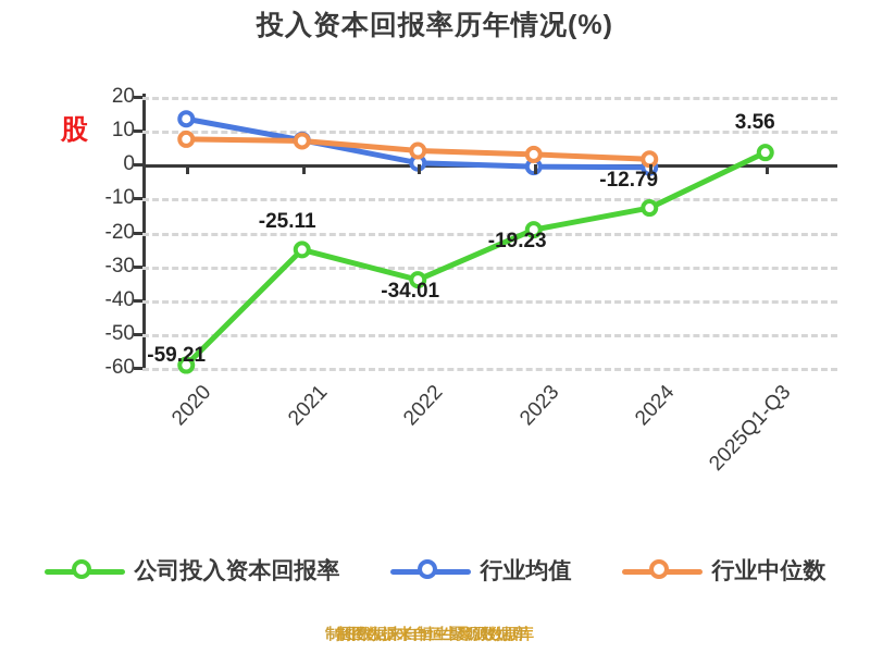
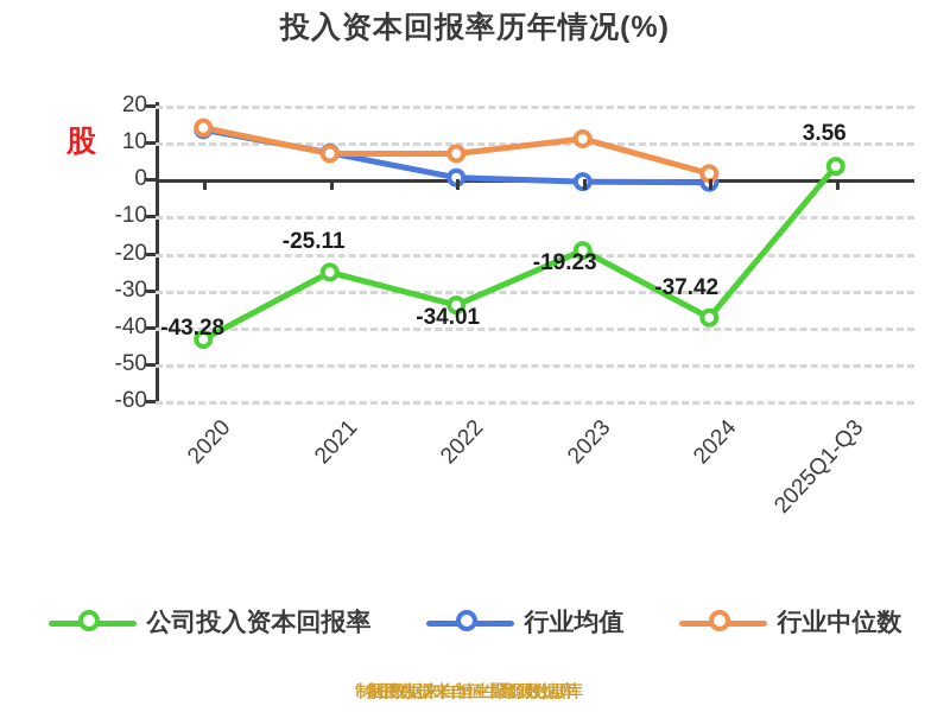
公司投入资本回报率/2020: -59.21 -> -43.28
行业中位数/2020: 8 -> 14
行业中位数/2022: 4 -> 7
行业中位数/2023: 3 -> 11
公司投入资本回报率/2024: -12.79 -> -37.42
